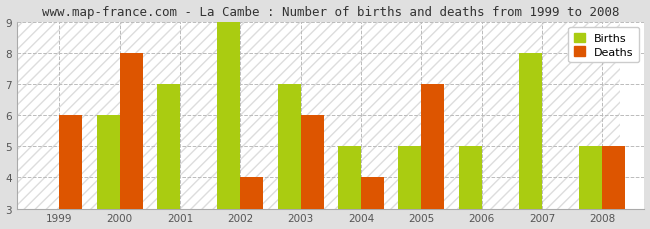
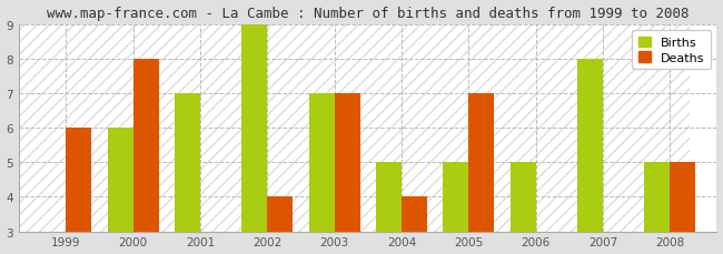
Deaths/2003: 6 -> 7
